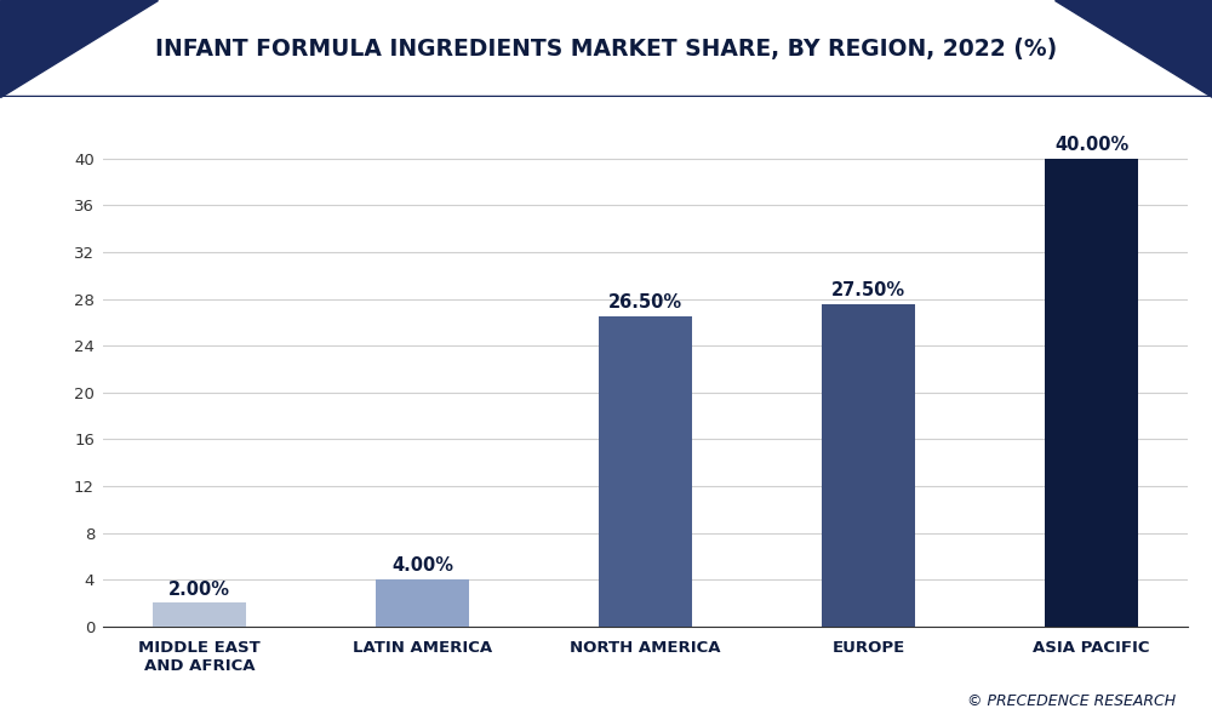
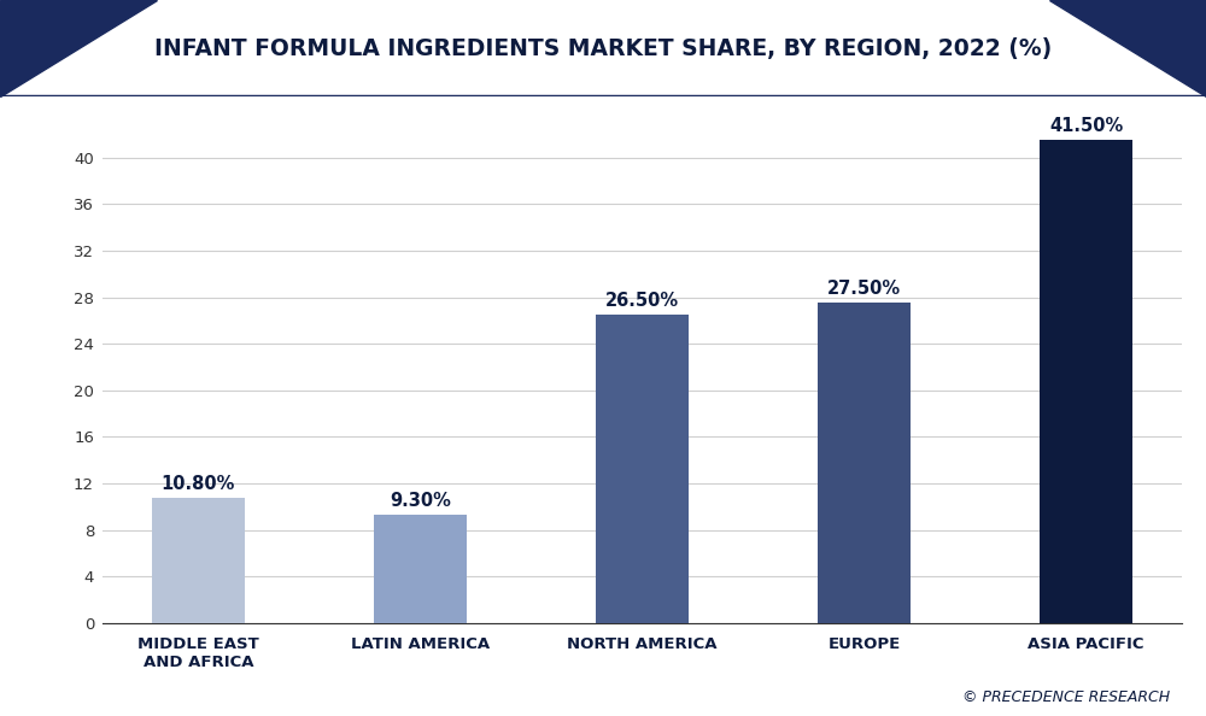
MIDDLE EAST AND AFRICA: 2.00% -> 10.80%
LATIN AMERICA: 4.00% -> 9.30%
ASIA PACIFIC: 40.00% -> 41.50%
